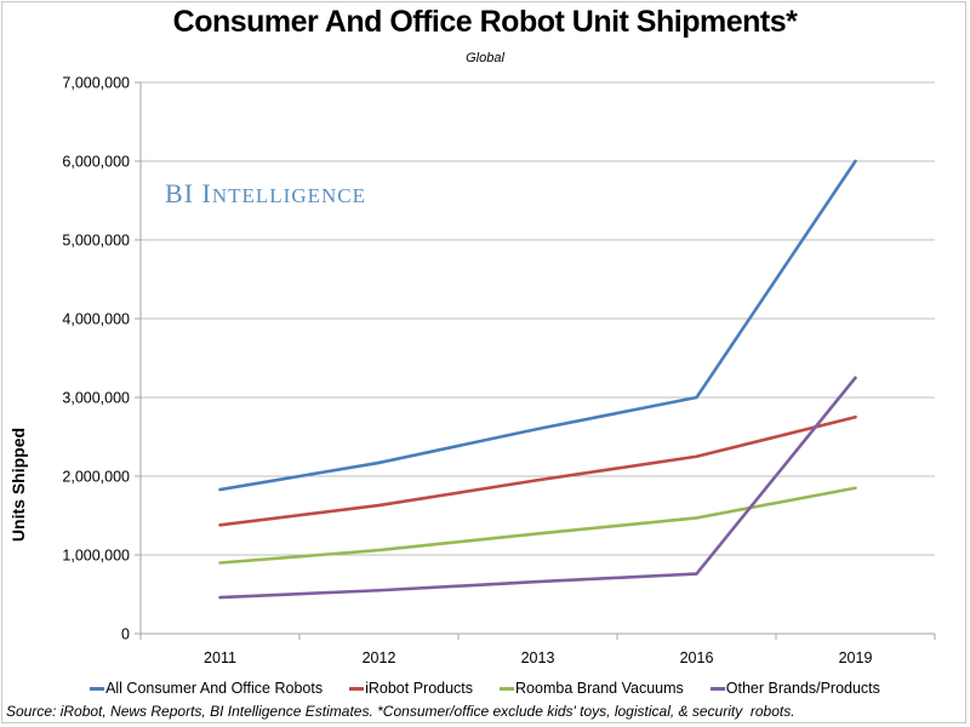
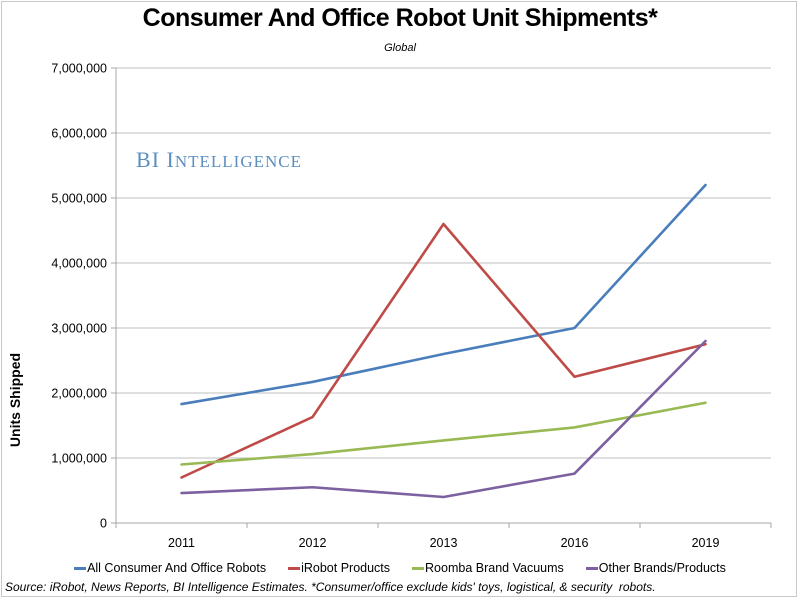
iRobot Products/2011: 1400000 -> 700000
iRobot Products/2013: 2000000 -> 4600000
Other Brands/Products/2013: 700000 -> 400000
All Consumer And Office Robots/2019: 6000000 -> 5200000
Other Brands/Products/2019: 3200000 -> 2800000
